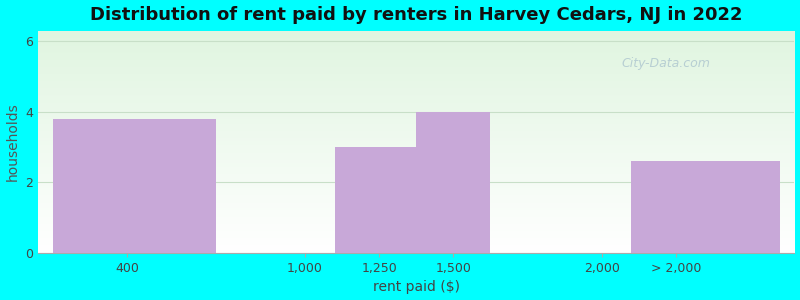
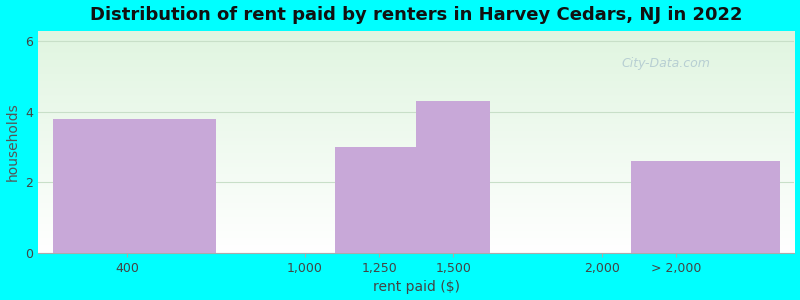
1,500: 4.0 -> 4.3
